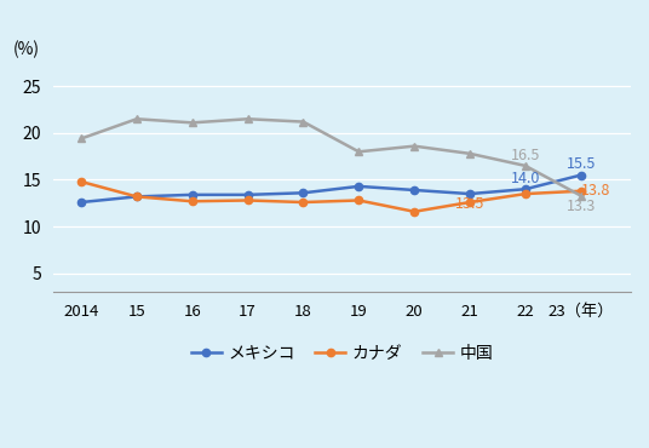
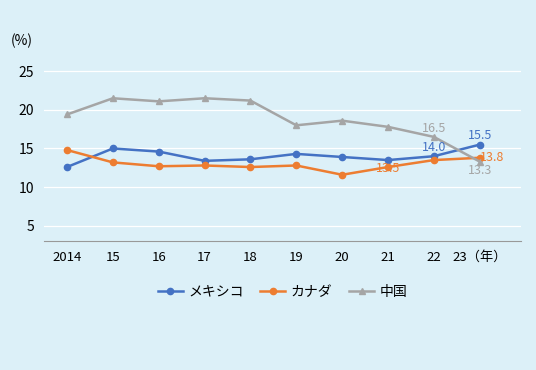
メキシコ/15: 13.2 -> 15.0
メキシコ/16: 13.4 -> 14.6
